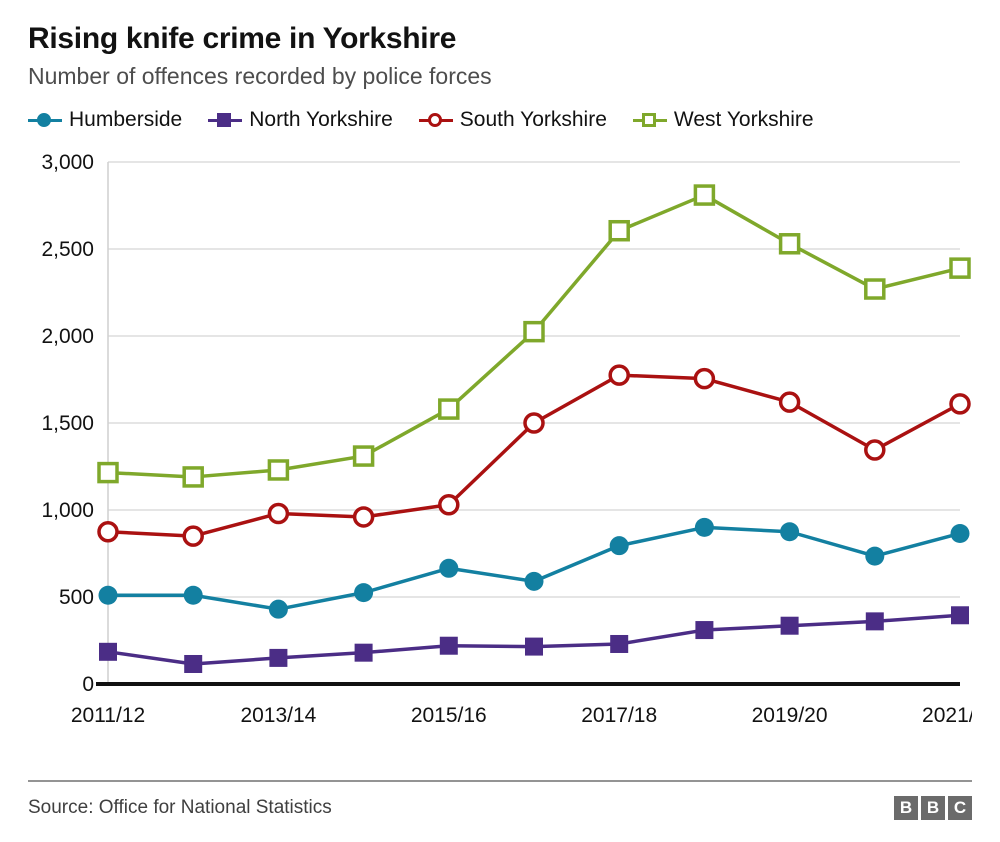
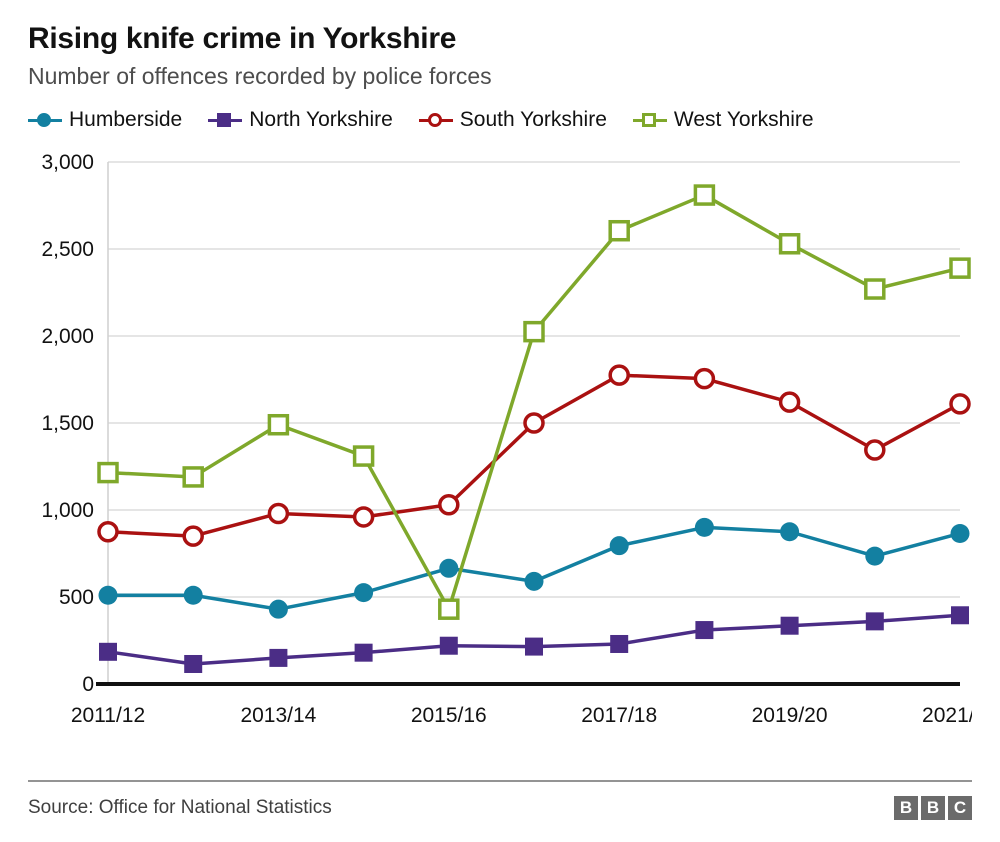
West Yorkshire/2013/14: 1230 -> 1490
West Yorkshire/2015/16: 1580 -> 430
